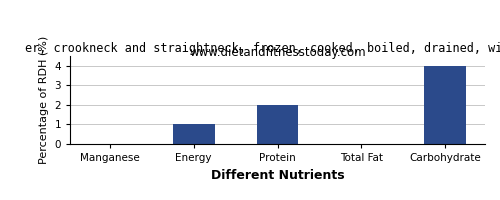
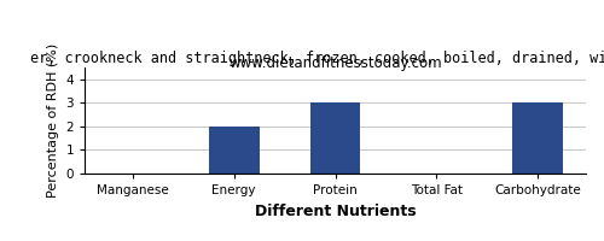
Energy: 1 -> 2
Protein: 2 -> 3
Carbohydrate: 4 -> 3
